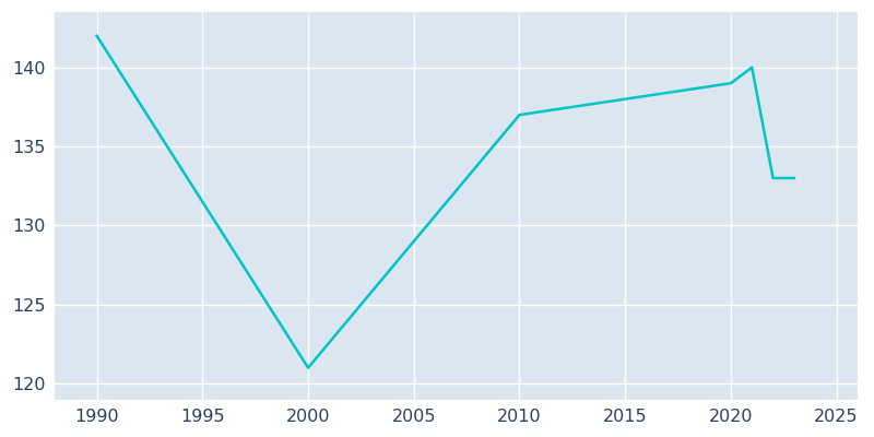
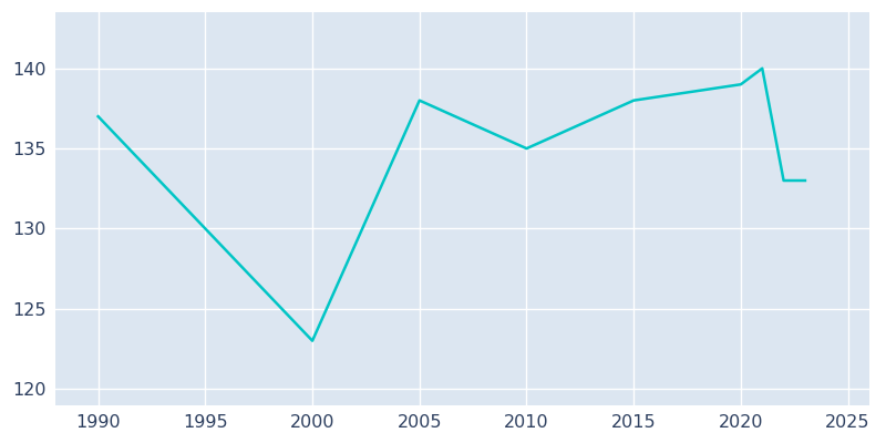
1990: 142 -> 137
2000: 121 -> 123
2005: 129 -> 138
2010: 137 -> 135
